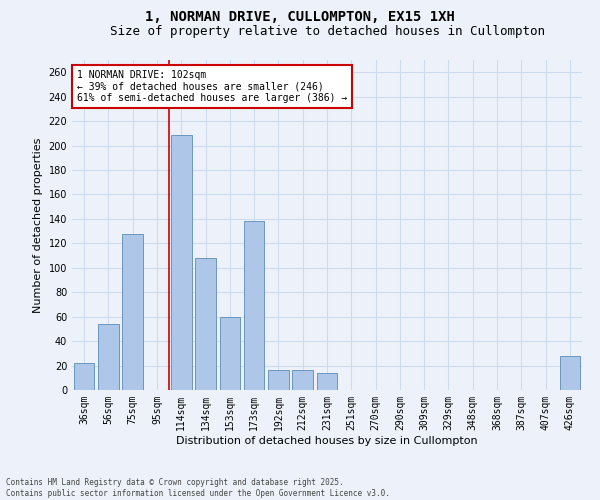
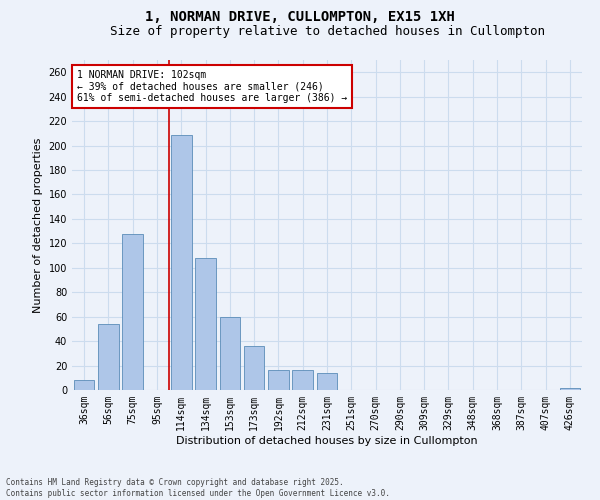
36sqm: 22 -> 8
173sqm: 138 -> 36
426sqm: 28 -> 2
